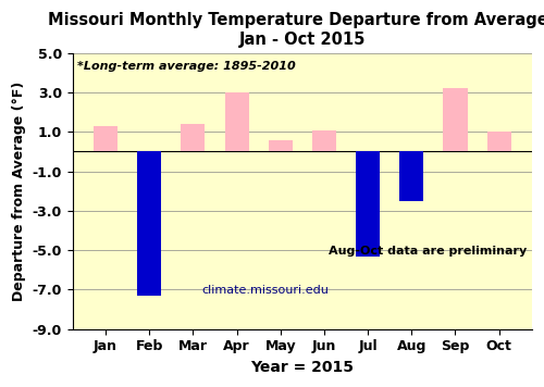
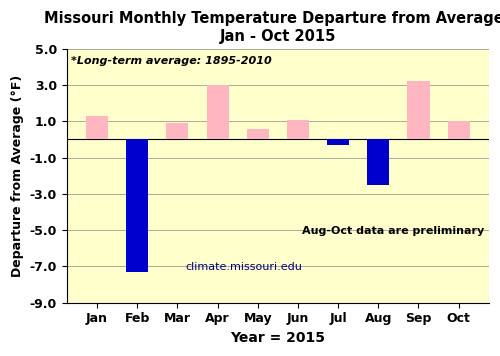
Mar: 1.4 -> 0.9
Jul: -5.3 -> -0.3
